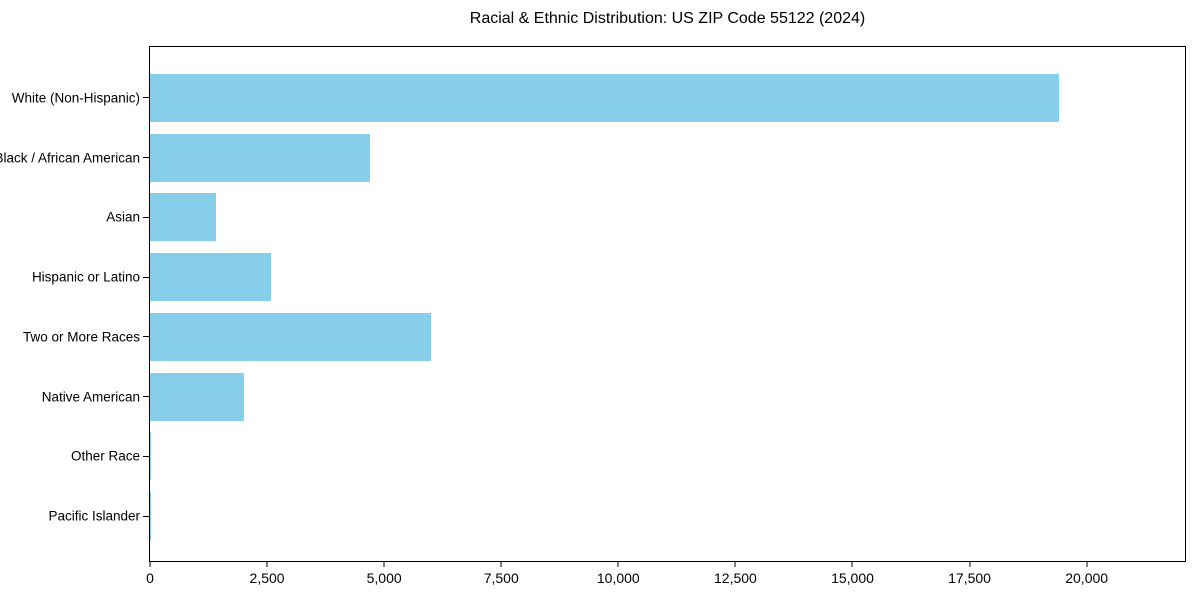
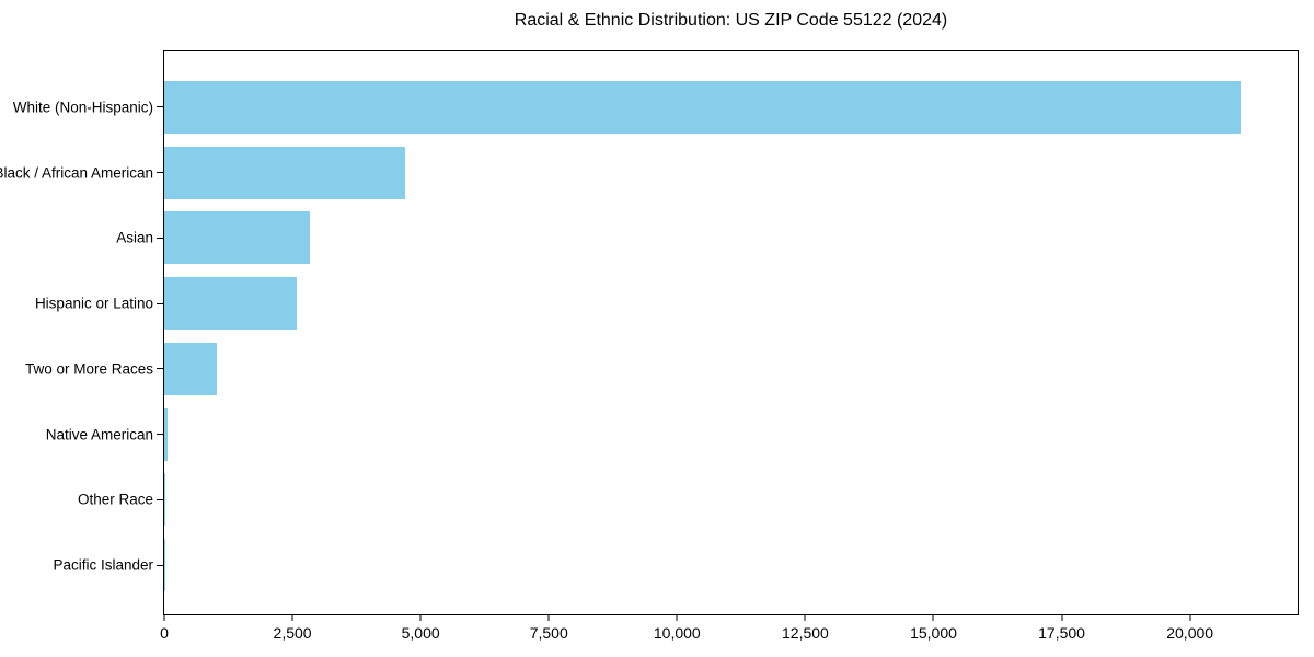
White (Non-Hispanic): 19400 -> 21000
Asian: 1400 -> 2800
Two or More Races: 6000 -> 1000
Native American: 2000 -> 100
